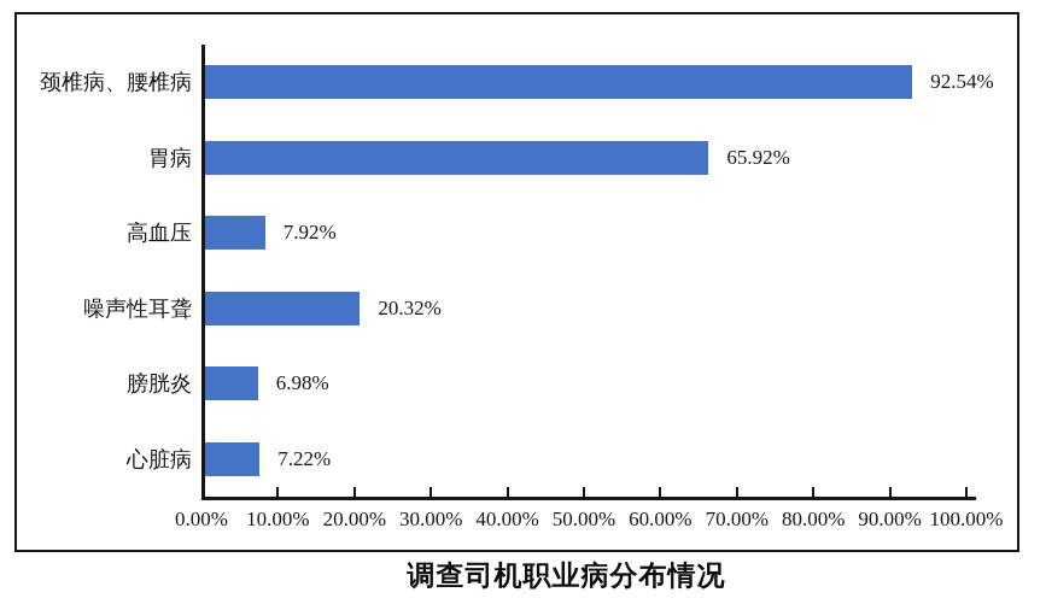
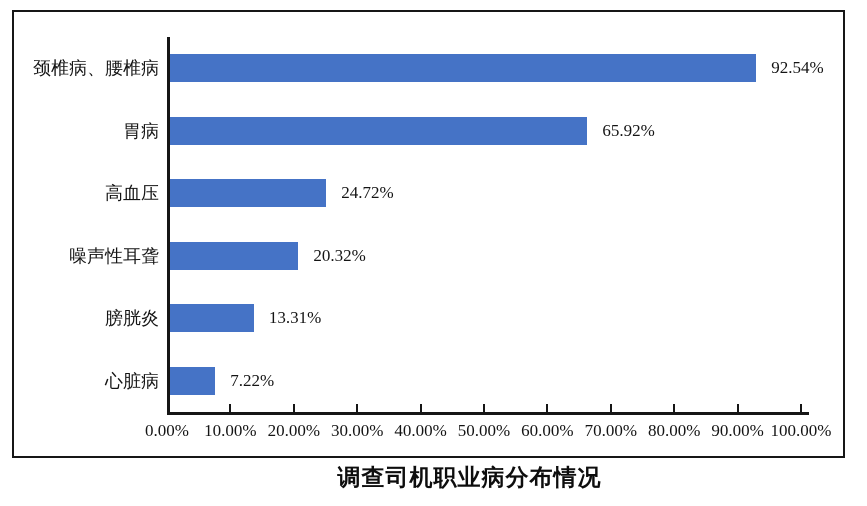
高血压: 7.92% -> 24.72%
膀胱炎: 6.98% -> 13.31%
